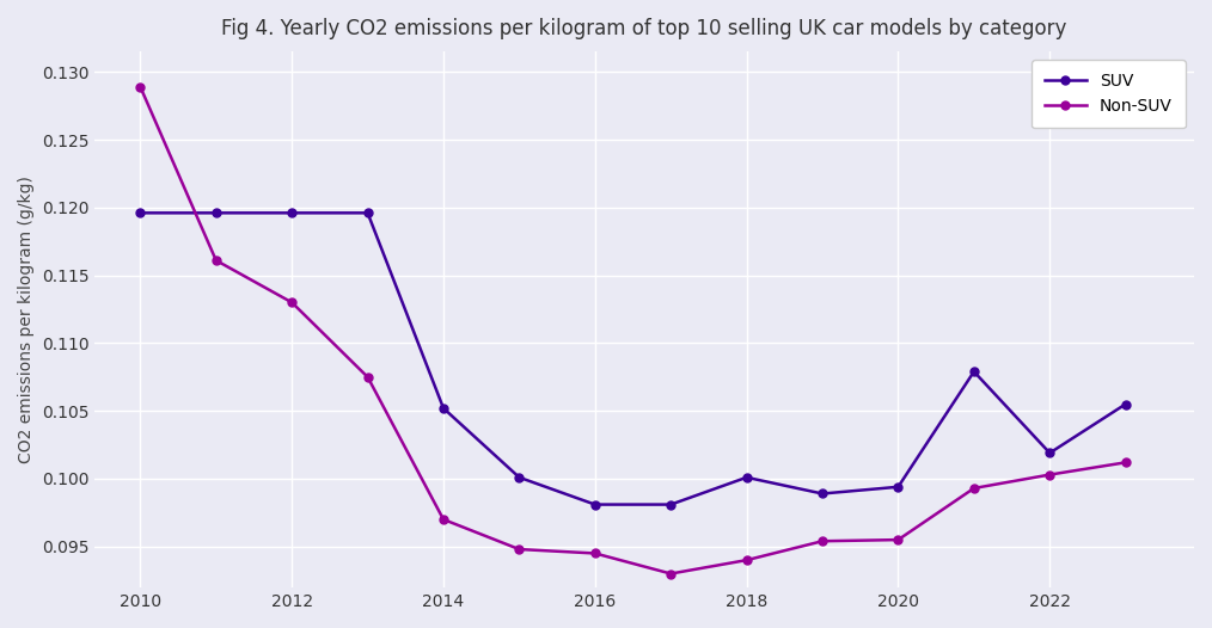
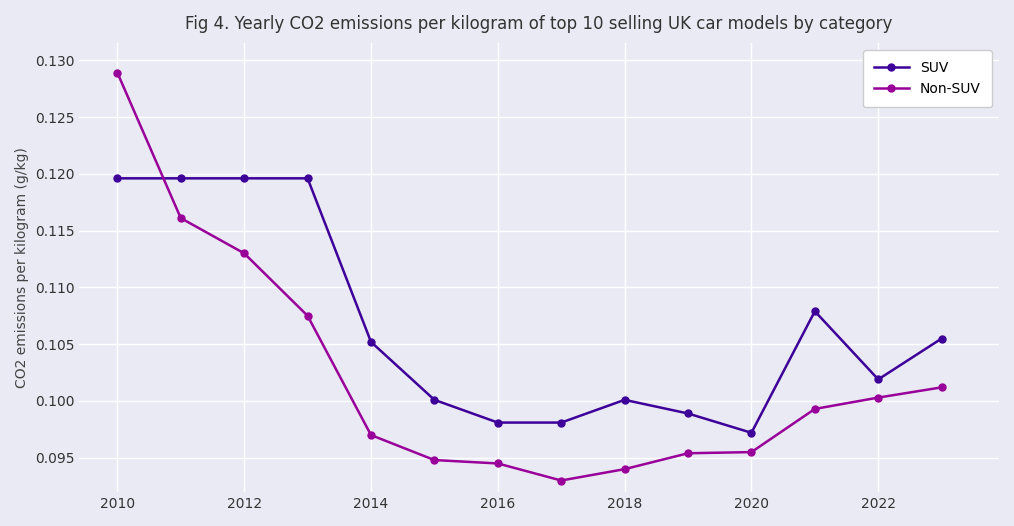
SUV/2020: 0.0994 -> 0.0972
